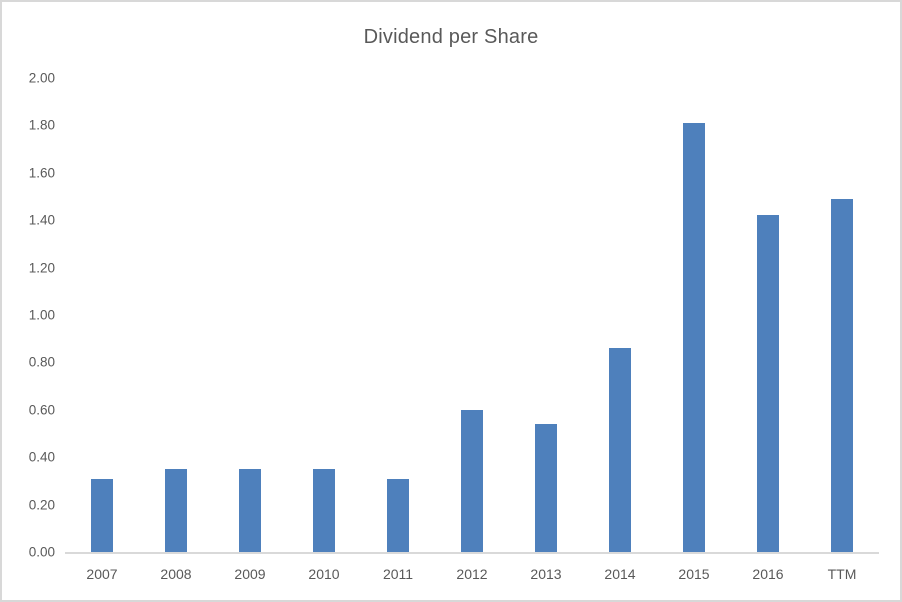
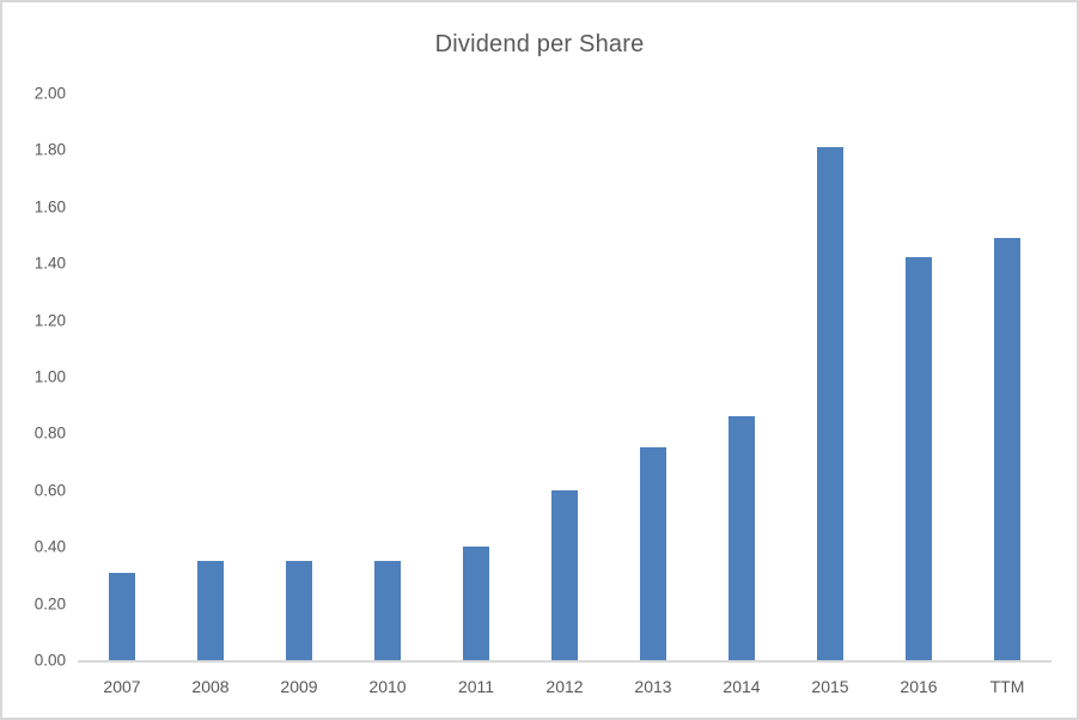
2011: 0.31 -> 0.40
2013: 0.54 -> 0.75
